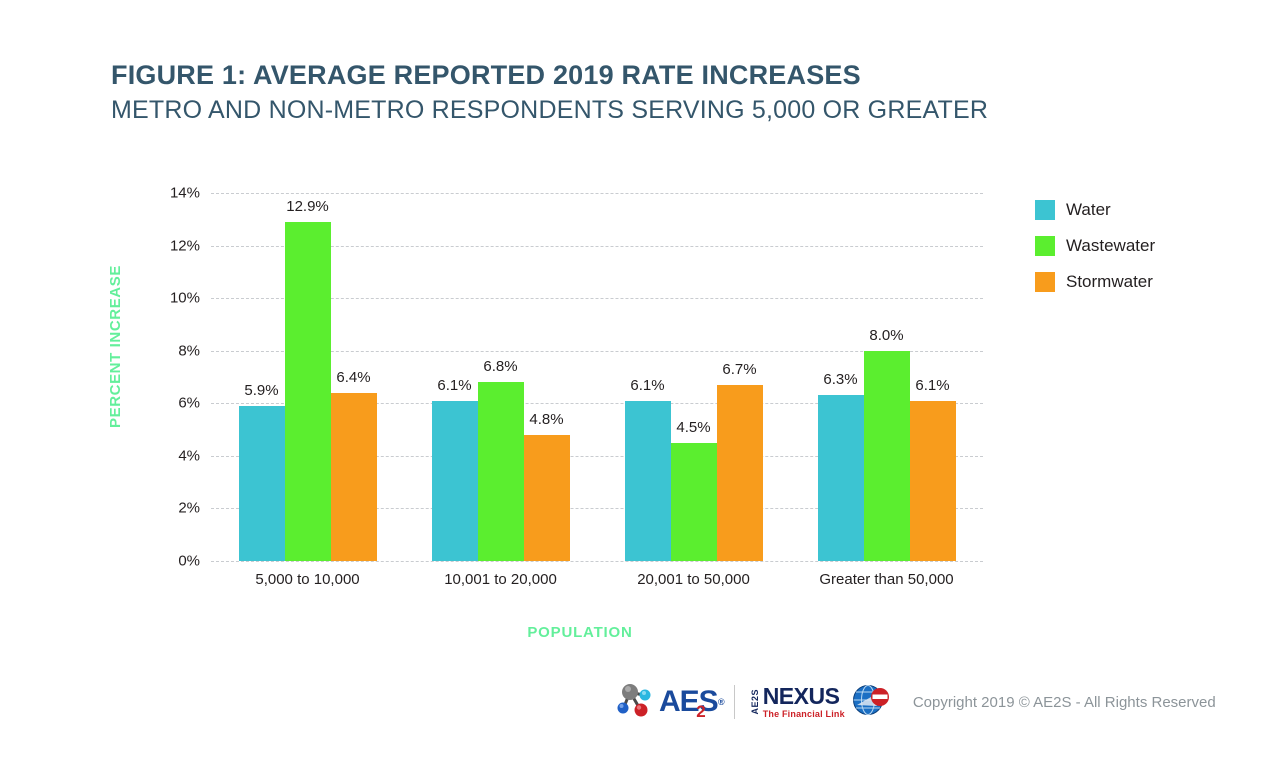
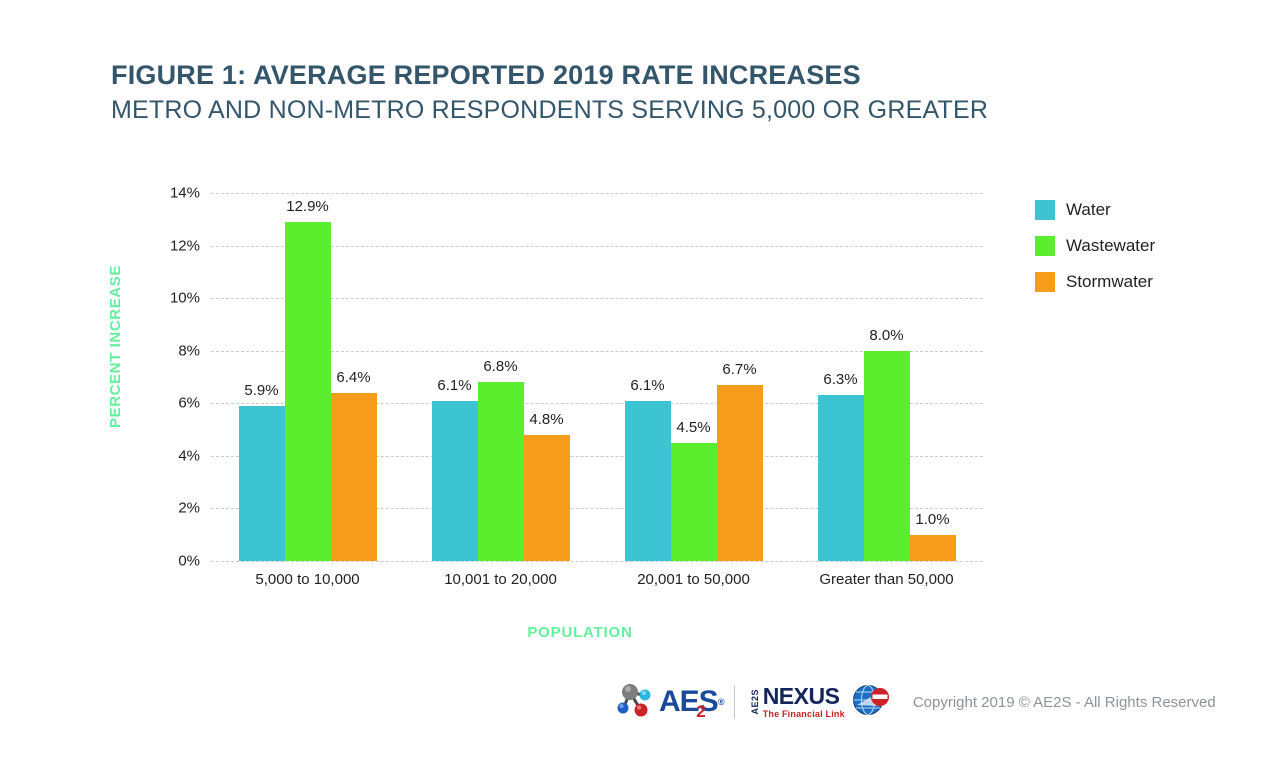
Stormwater/Greater than 50,000: 6.1% -> 1.0%
